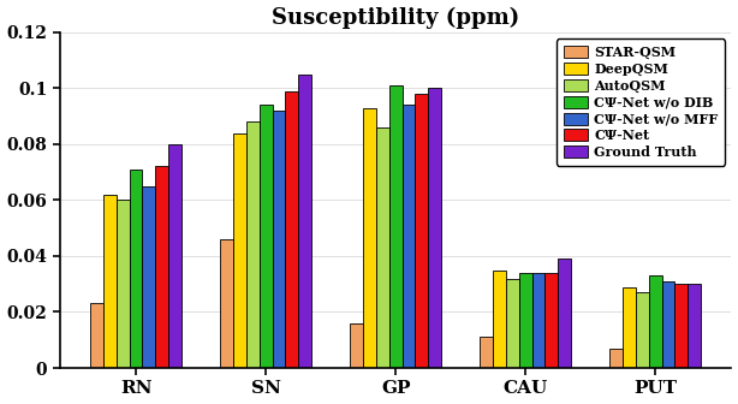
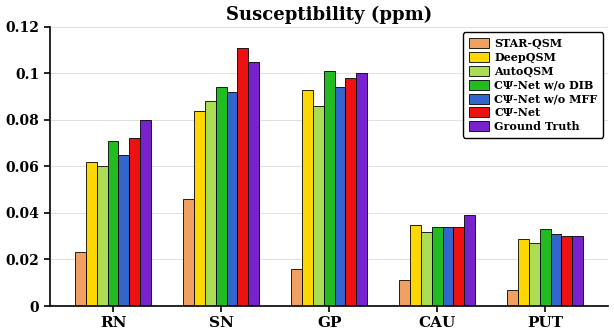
CΨ-Net/SN: 0.099 -> 0.111
